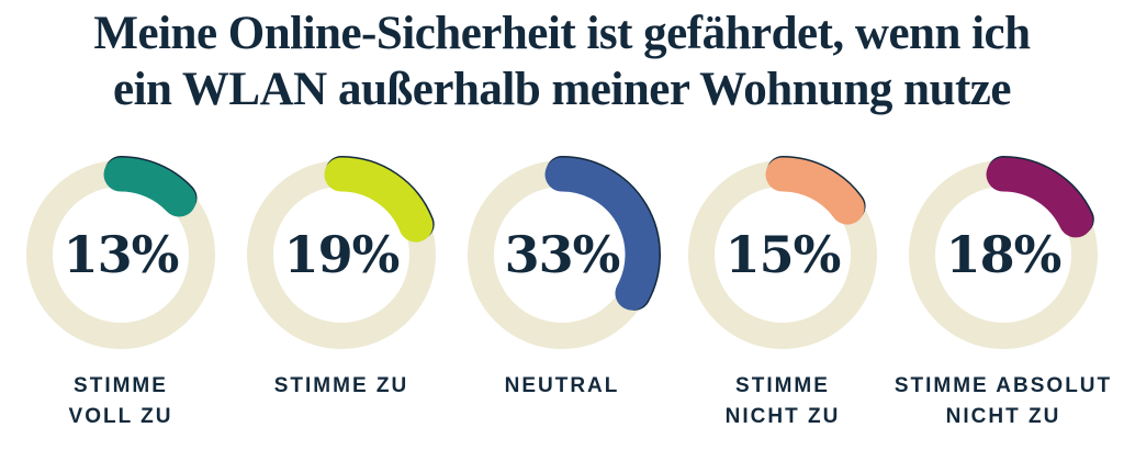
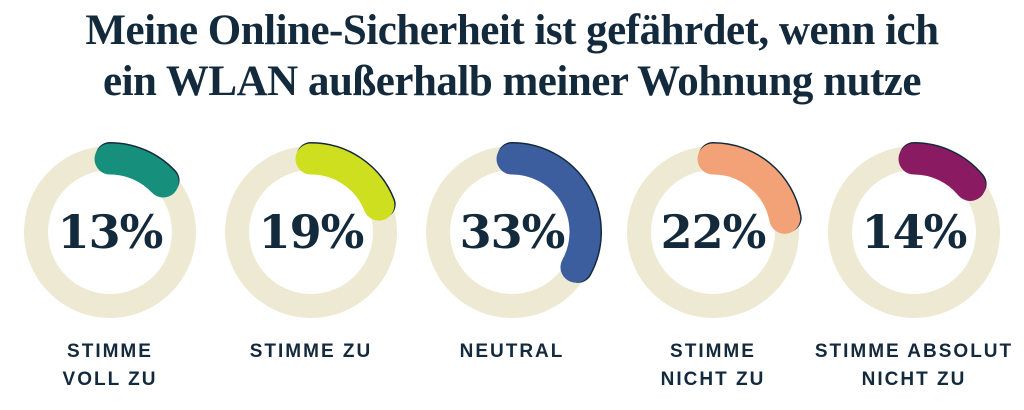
STIMME NICHT ZU: 15 -> 22
STIMME ABSOLUT NICHT ZU: 18 -> 14
